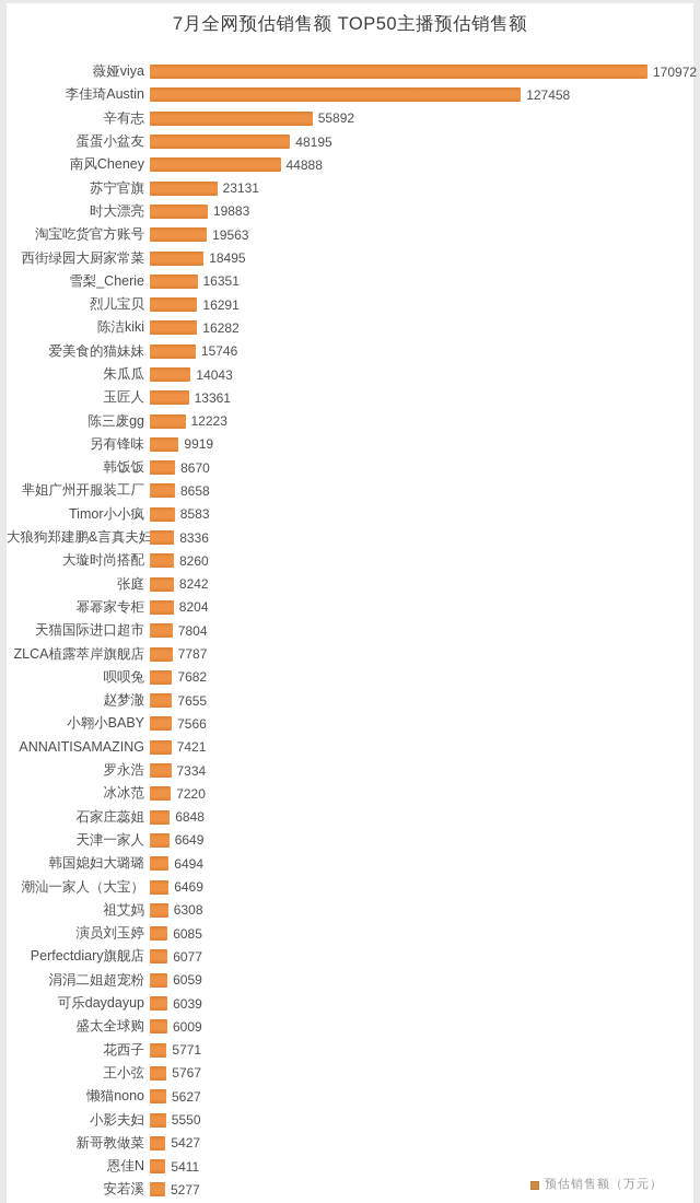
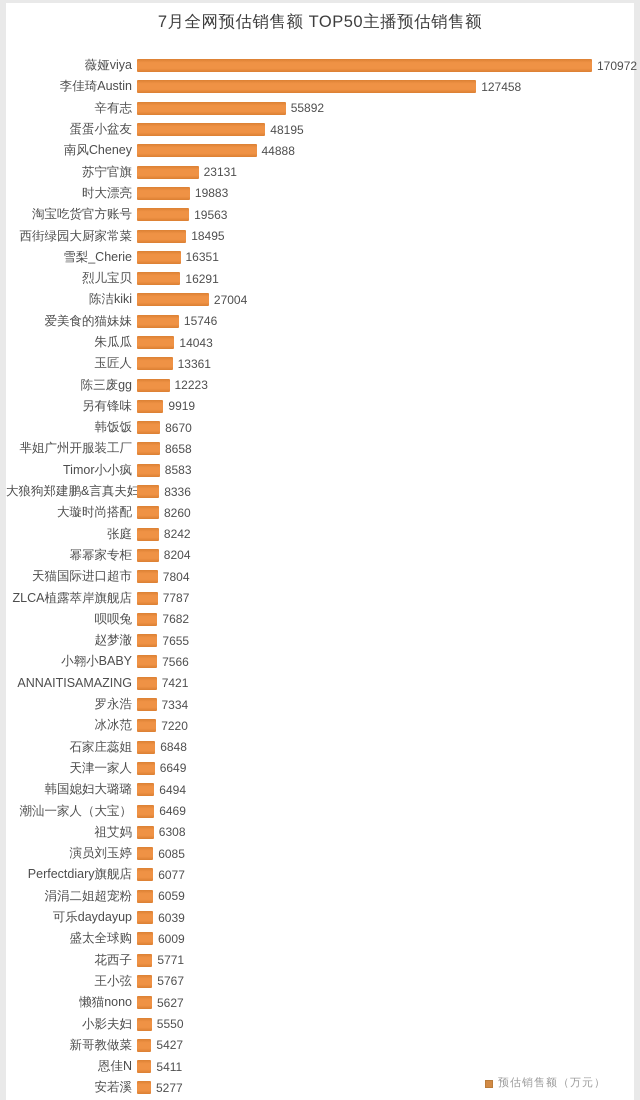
陈洁kiki: 16282 -> 27004
